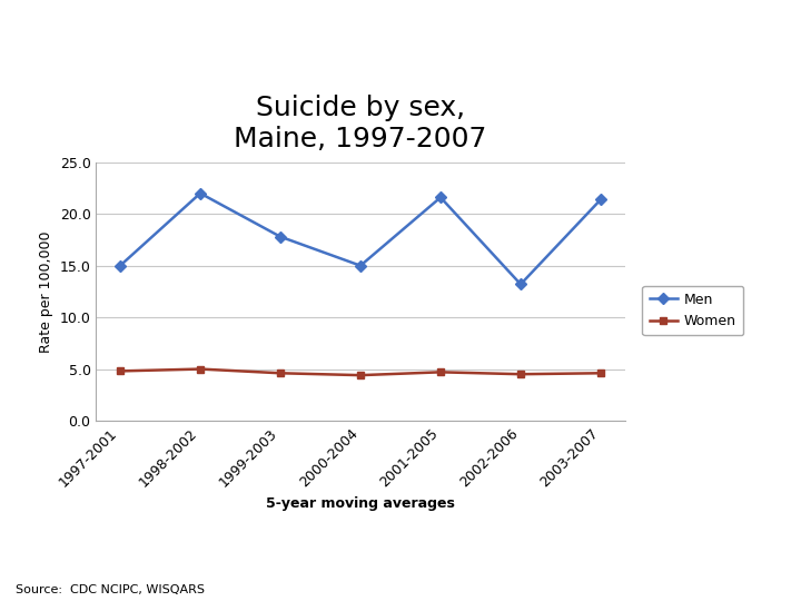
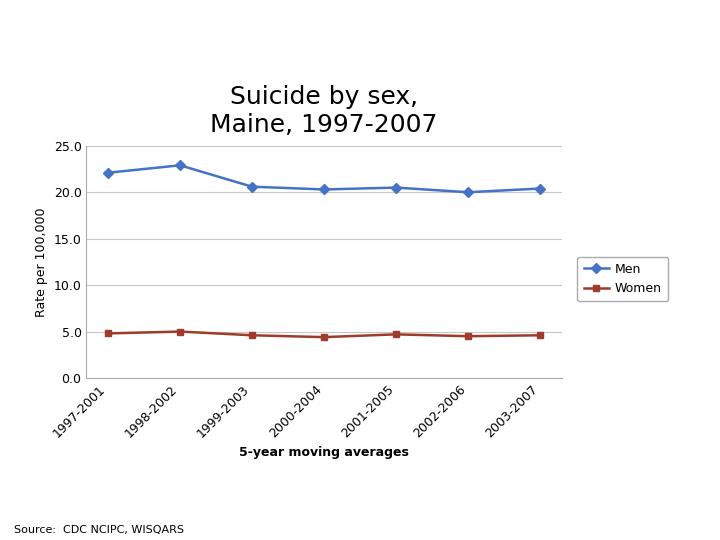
Men/1997-2001: 15.0 -> 22.1
Men/1998-2002: 22.0 -> 22.9
Men/1999-2003: 17.8 -> 20.6
Men/2000-2004: 15.0 -> 20.3
Men/2001-2005: 21.6 -> 20.5
Men/2002-2006: 13.2 -> 20.0
Men/2003-2007: 21.4 -> 20.4
